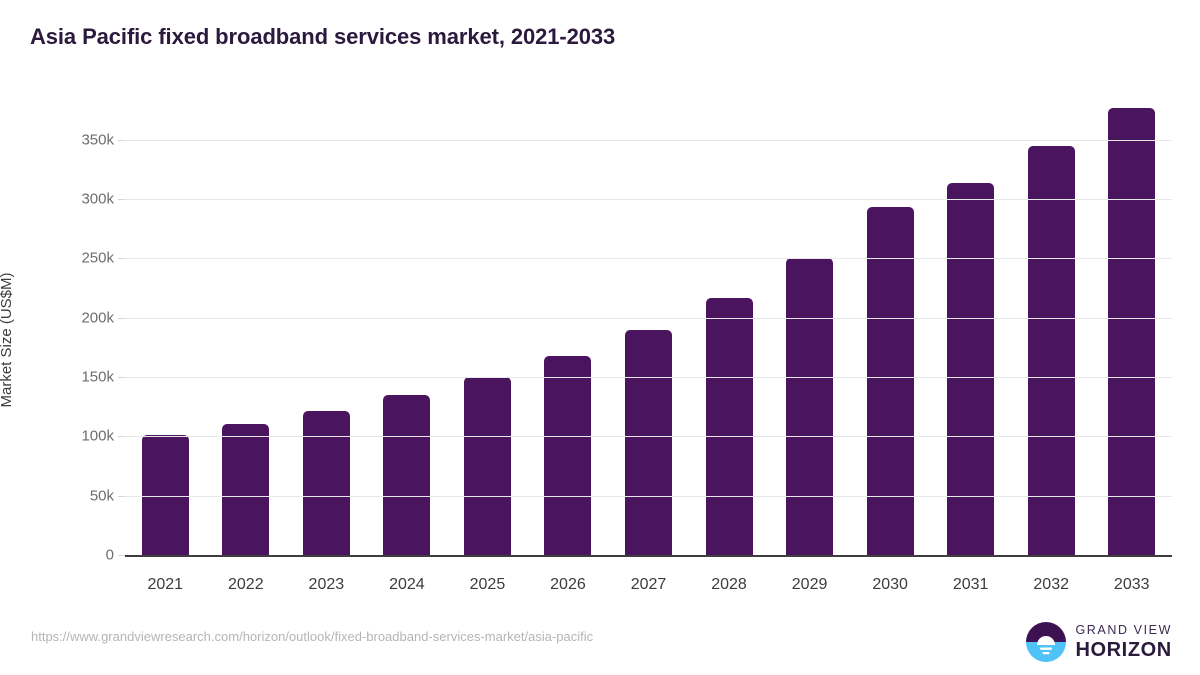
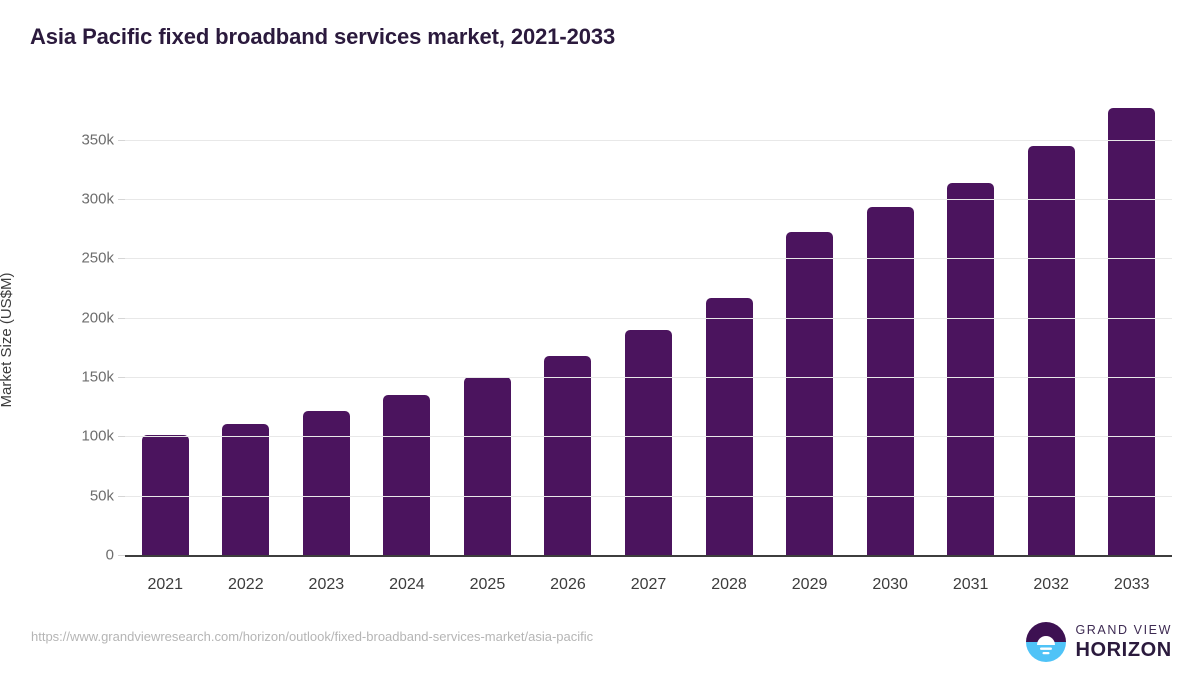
2029: 250k -> 272k
